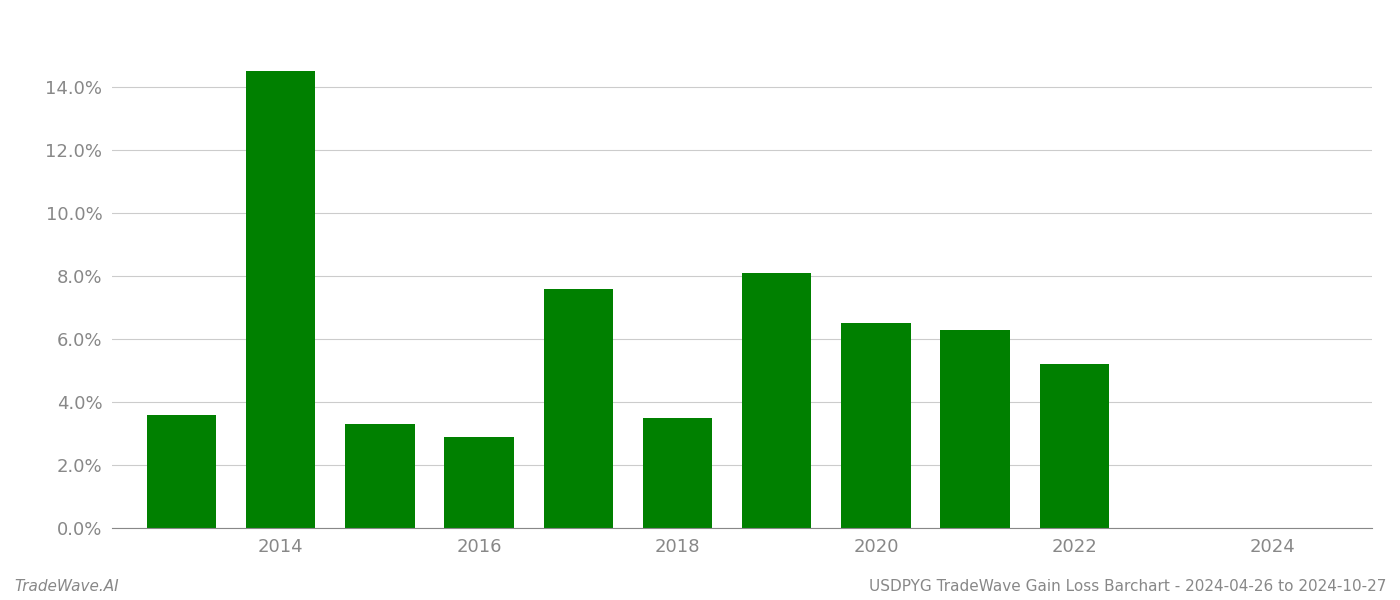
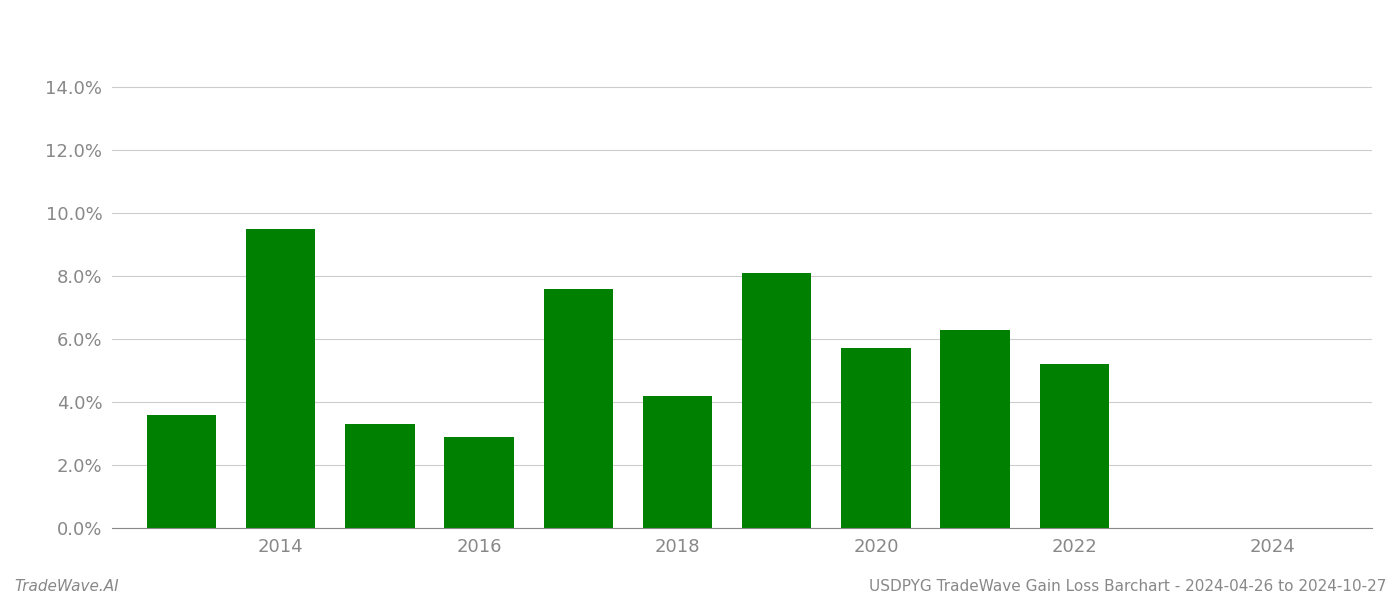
2014: 14.5% -> 9.5%
2018: 3.5% -> 4.2%
2020: 6.5% -> 5.7%
